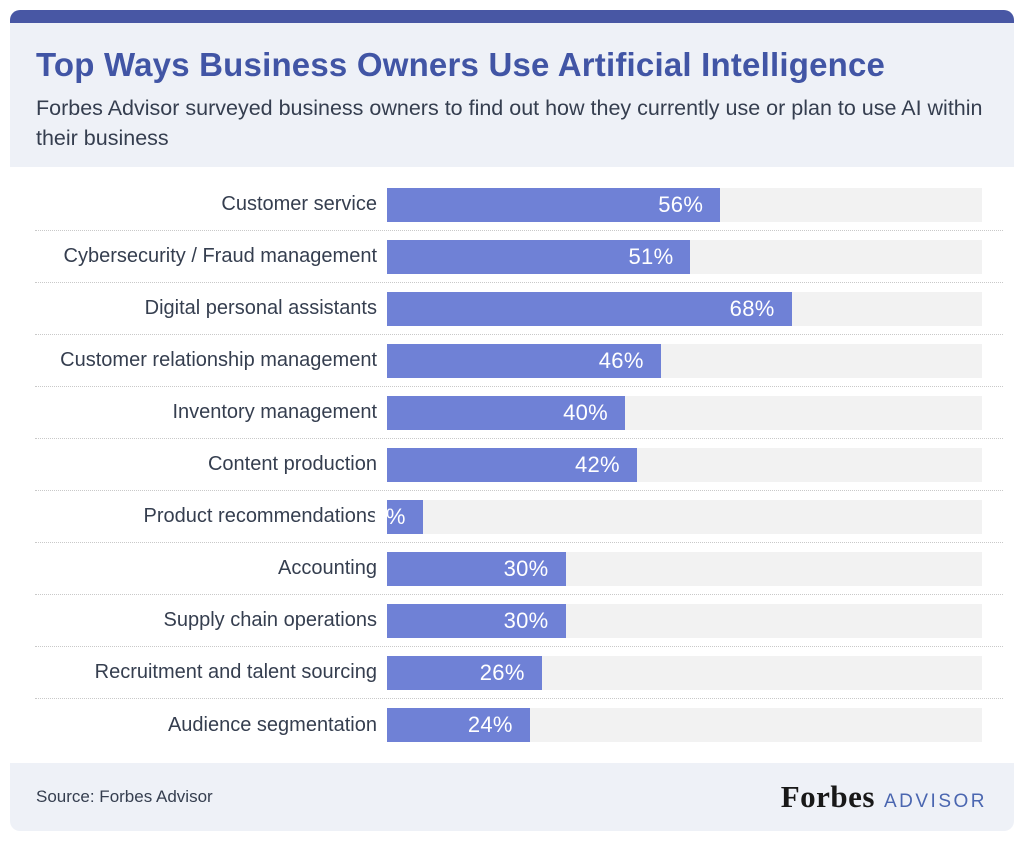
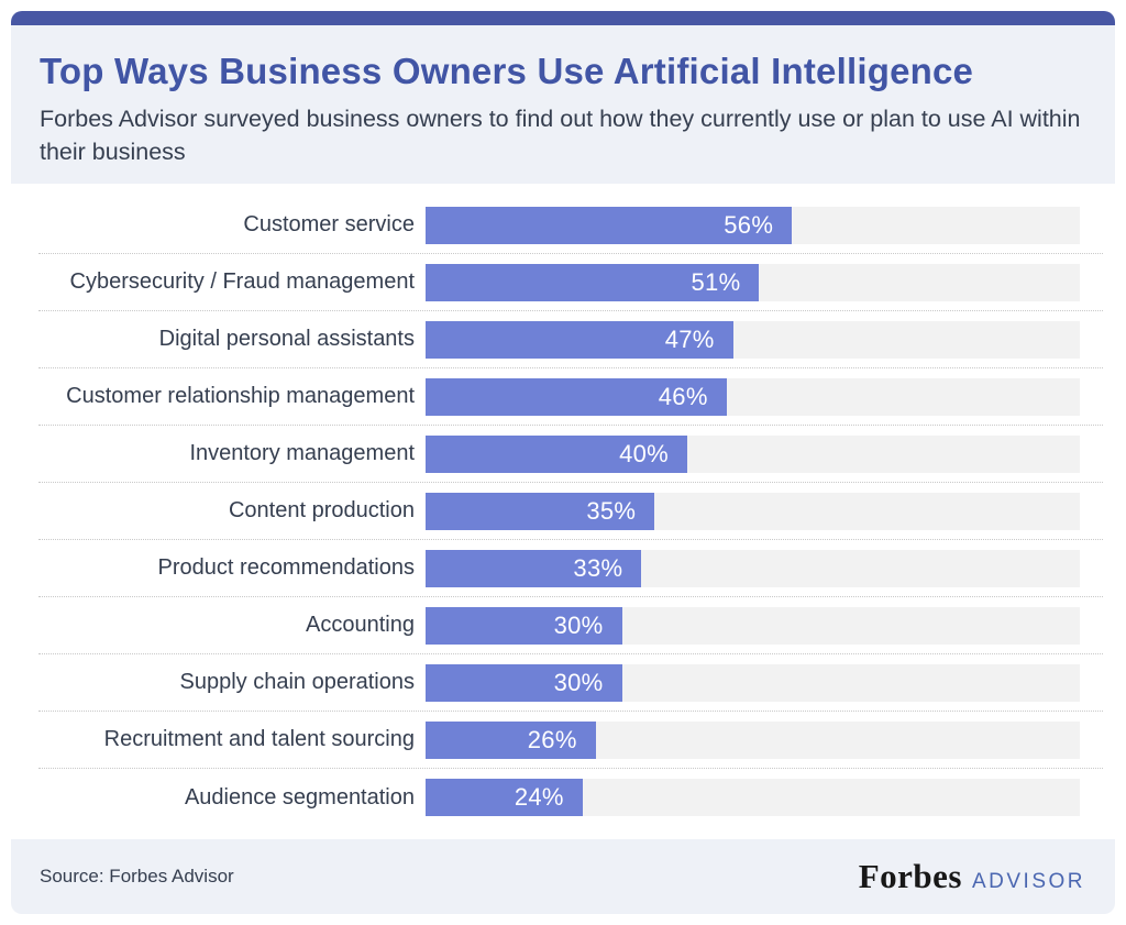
Digital personal assistants: 68% -> 47%
Content production: 42% -> 35%
Product recommendations: 6% -> 33%
